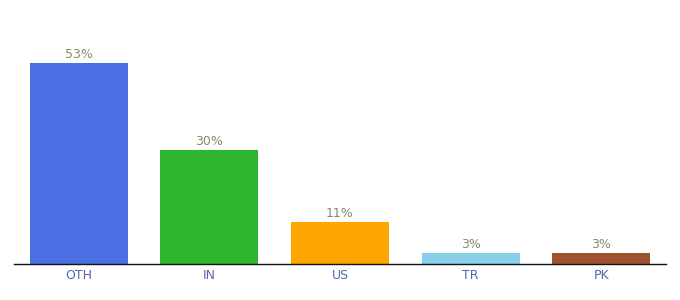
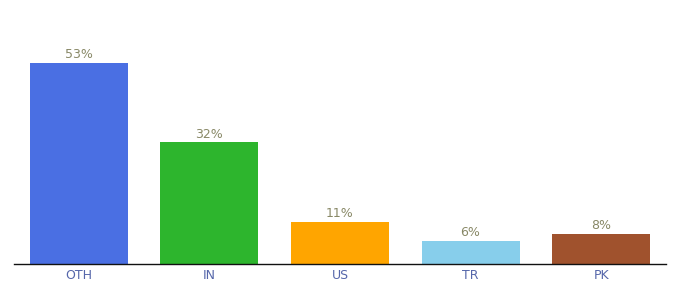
IN: 30% -> 32%
TR: 3% -> 6%
PK: 3% -> 8%
